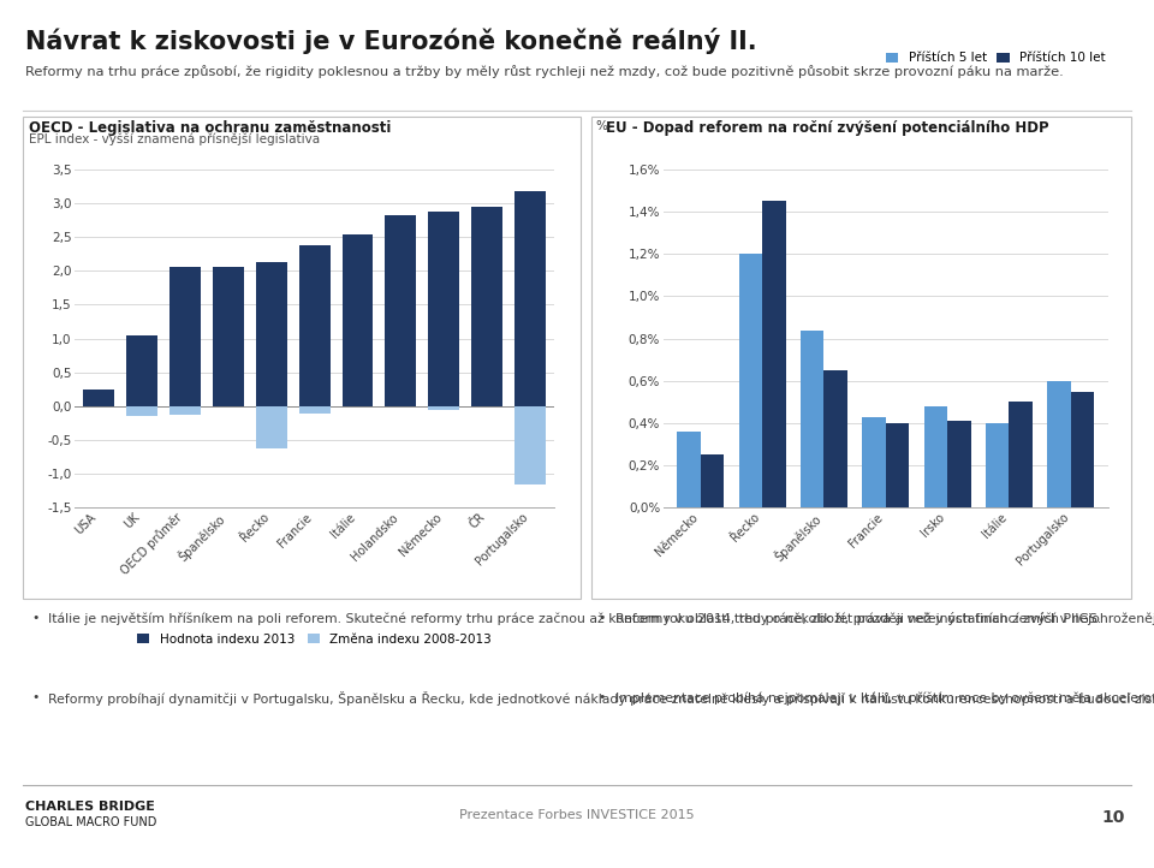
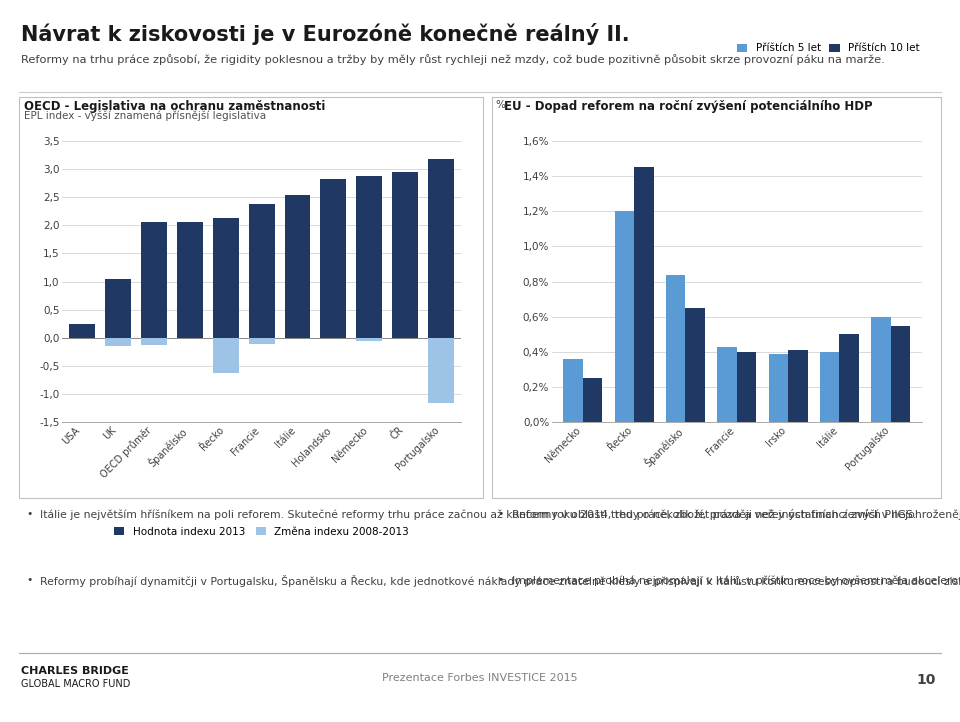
Příštích 5 let/Irsko: 0,48% -> 0,39%
